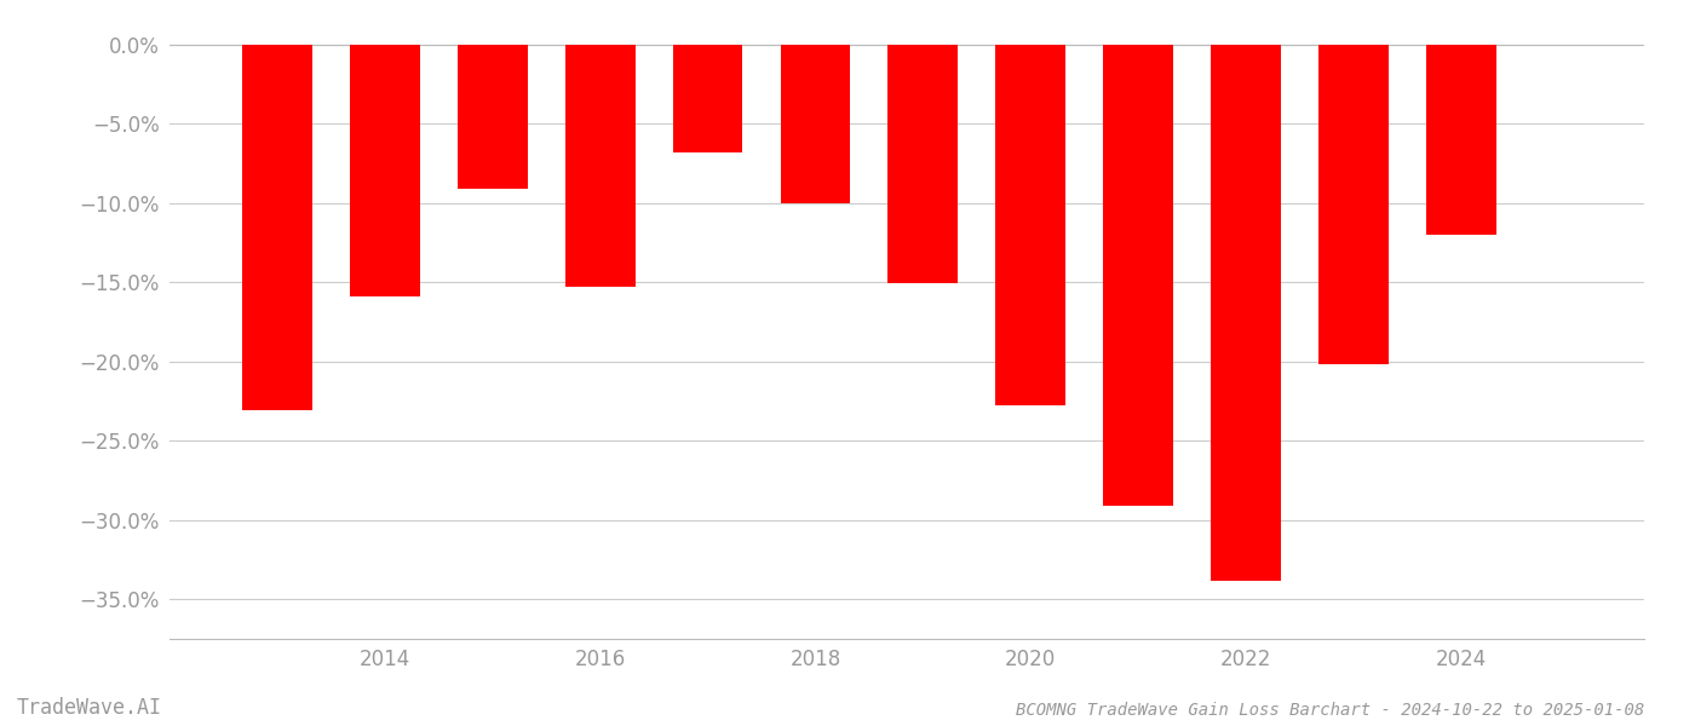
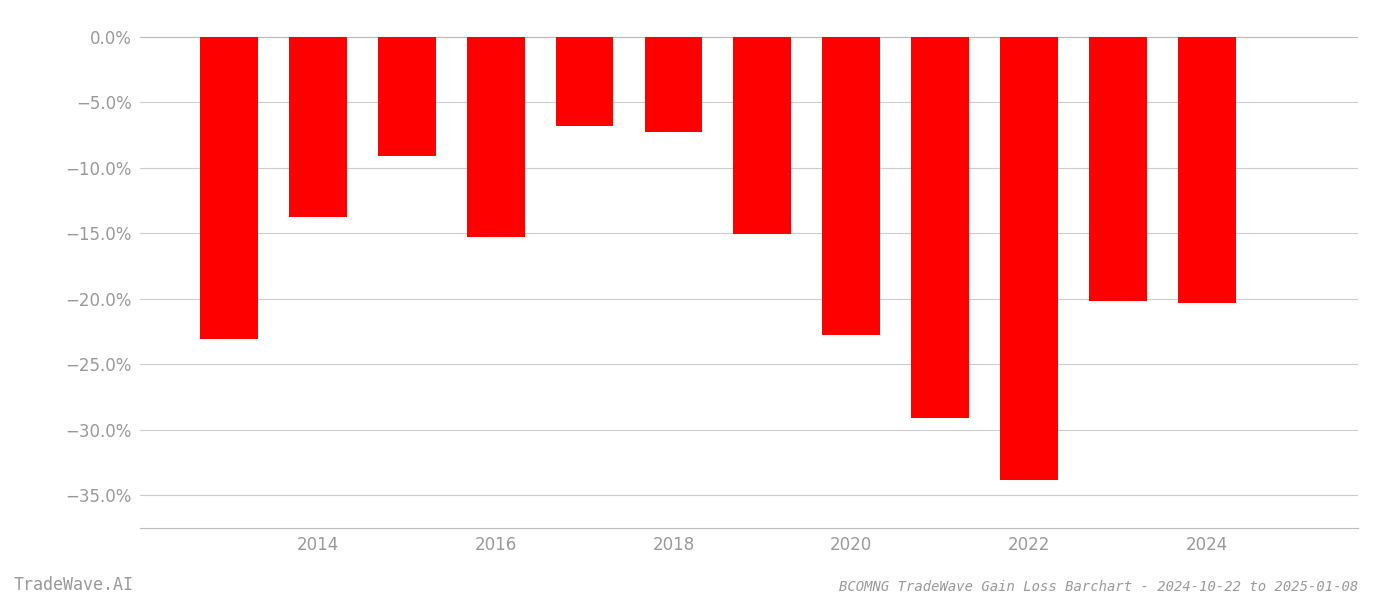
2014: -15.9% -> -13.8%
2018: -10.0% -> -7.3%
2024: -12.0% -> -20.3%
